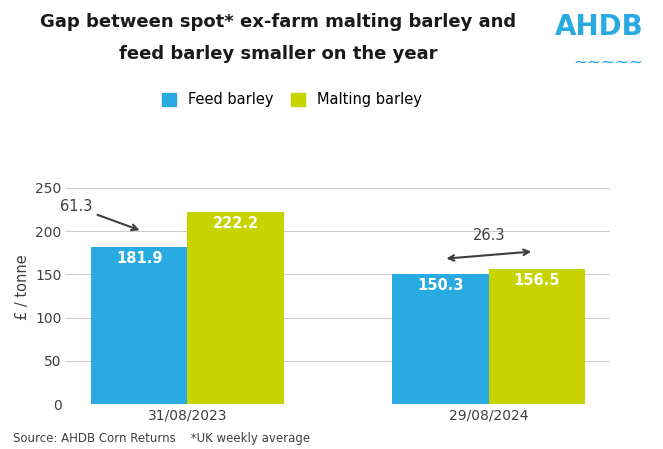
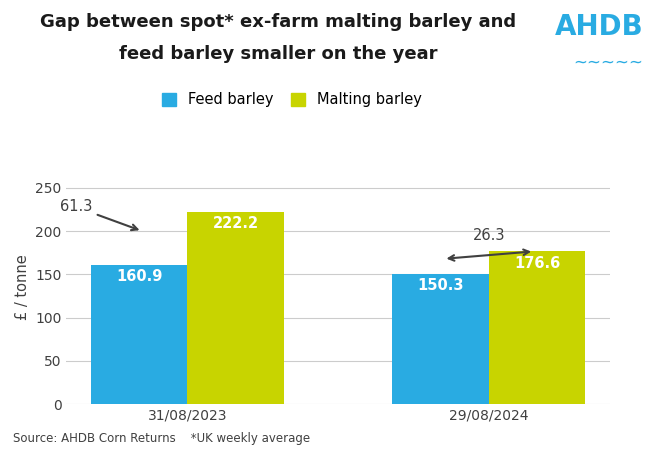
Feed barley/31/08/2023: 181.9 -> 160.9
Malting barley/29/08/2024: 156.5 -> 176.6
